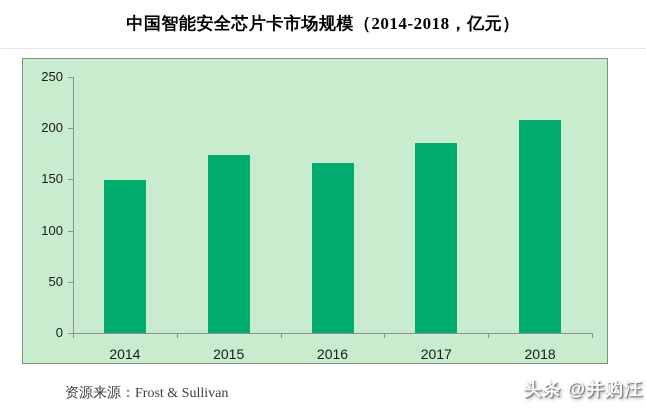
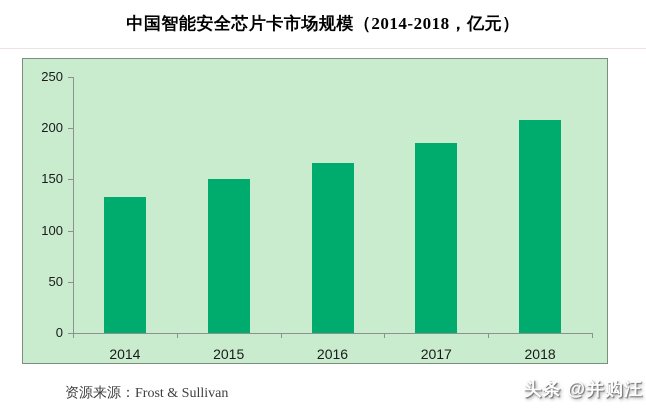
2014: 149 -> 133
2015: 174 -> 150
